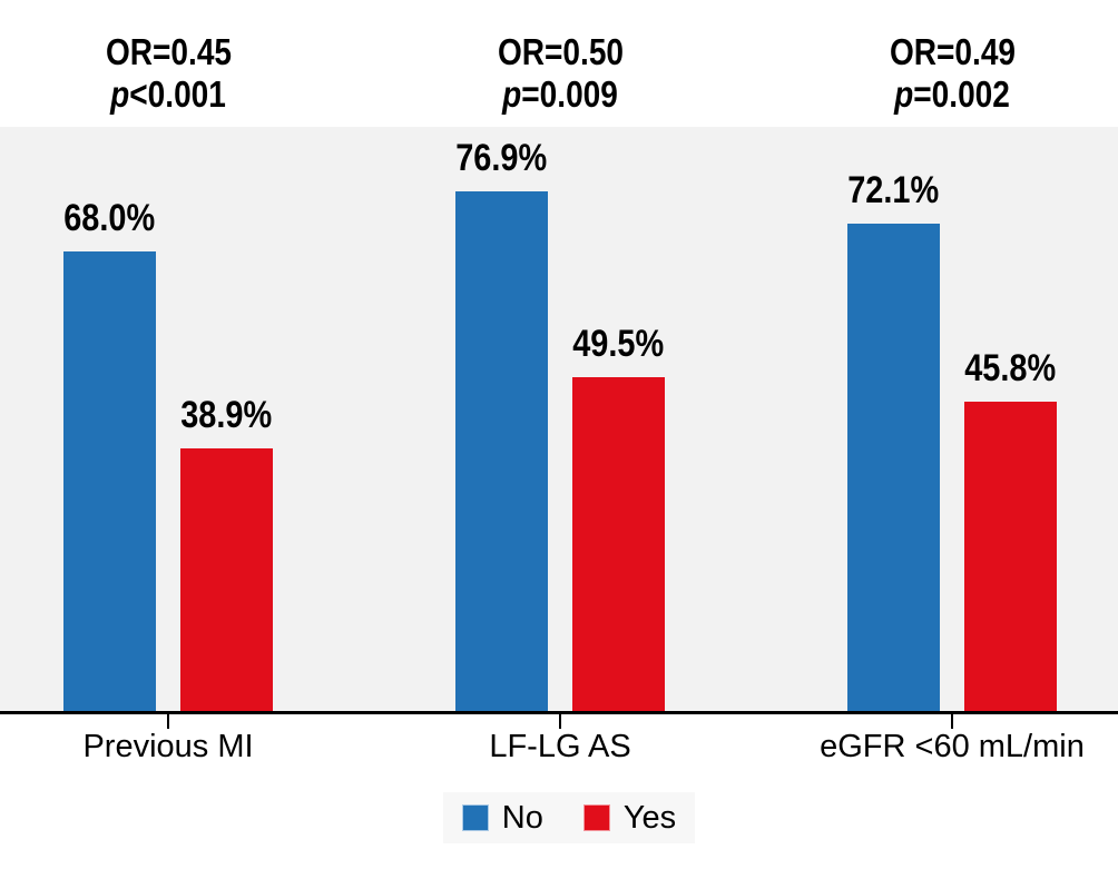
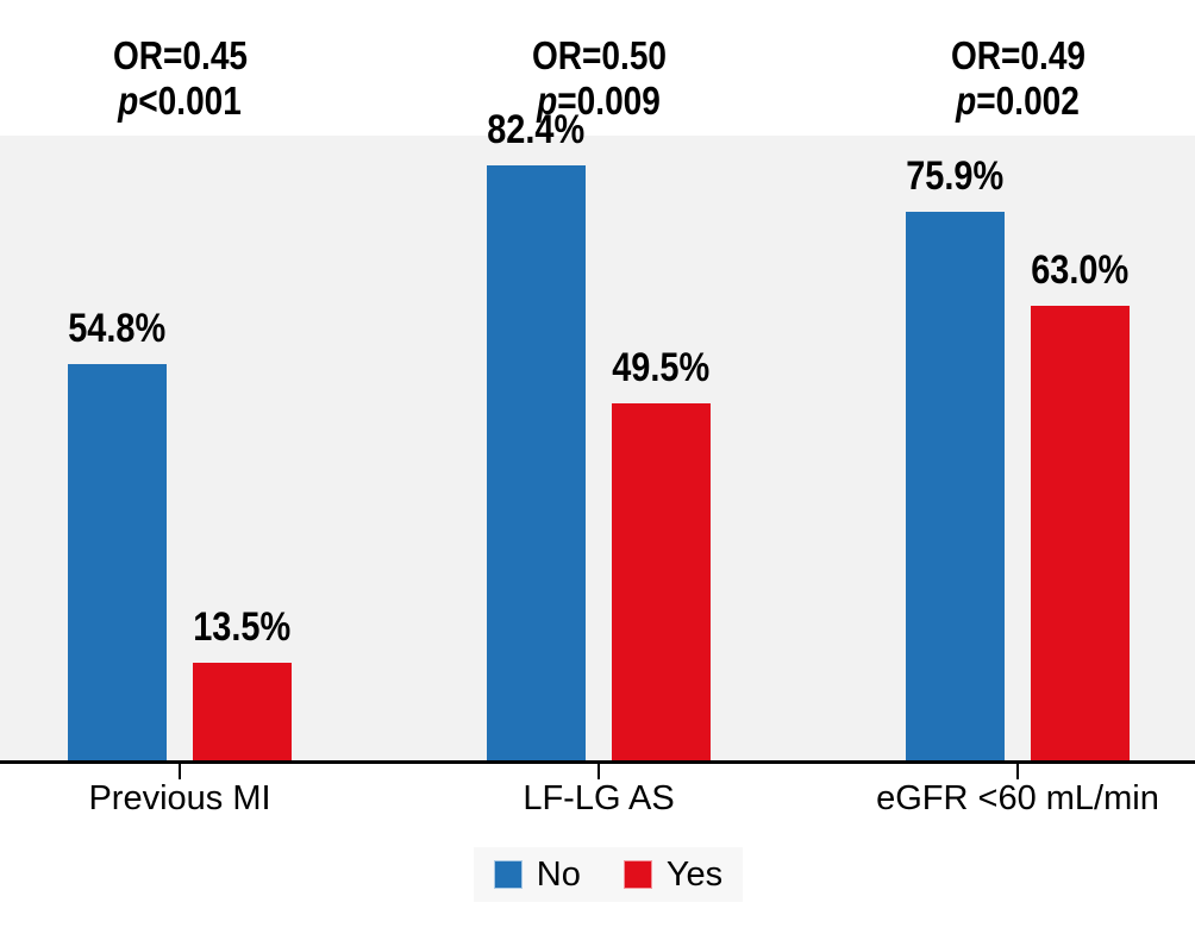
No/Previous MI: 68.0% -> 54.8%
Yes/Previous MI: 38.9% -> 13.5%
No/LF-LG AS: 76.9% -> 82.4%
No/eGFR <60 mL/min: 72.1% -> 75.9%
Yes/eGFR <60 mL/min: 45.8% -> 63.0%
